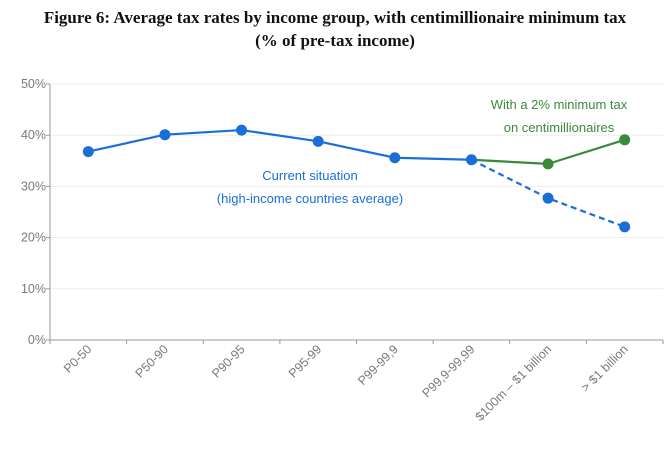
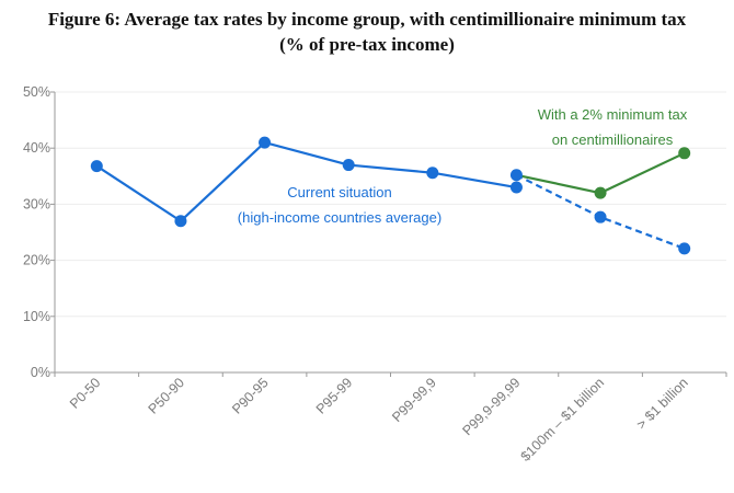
Current situation (high-income countries average)/P50-90: 40% -> 27%
Current situation (high-income countries average)/P95-99: 39% -> 37%
Current situation (high-income countries average)/P99,9-99,99: 35% -> 33%
With a 2% minimum tax on centimillionaires/$100m – $1 billion: 34% -> 32%
